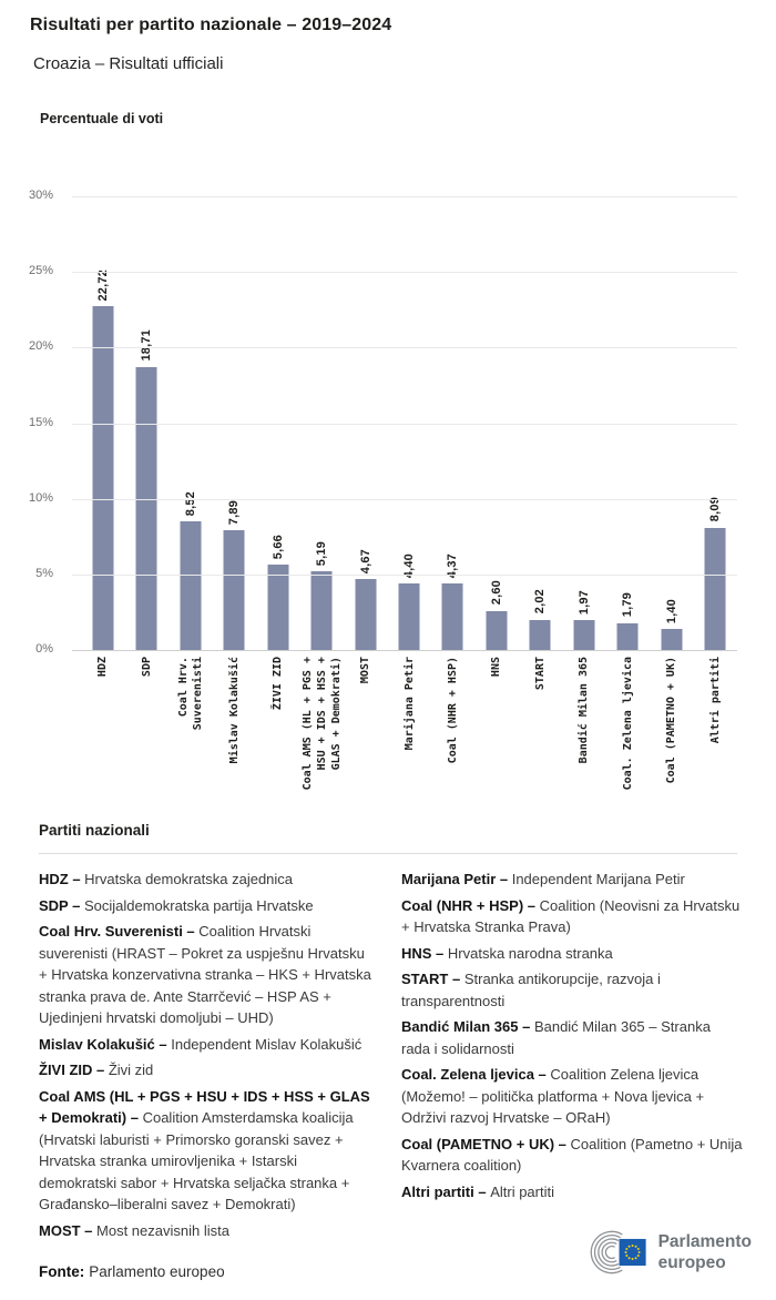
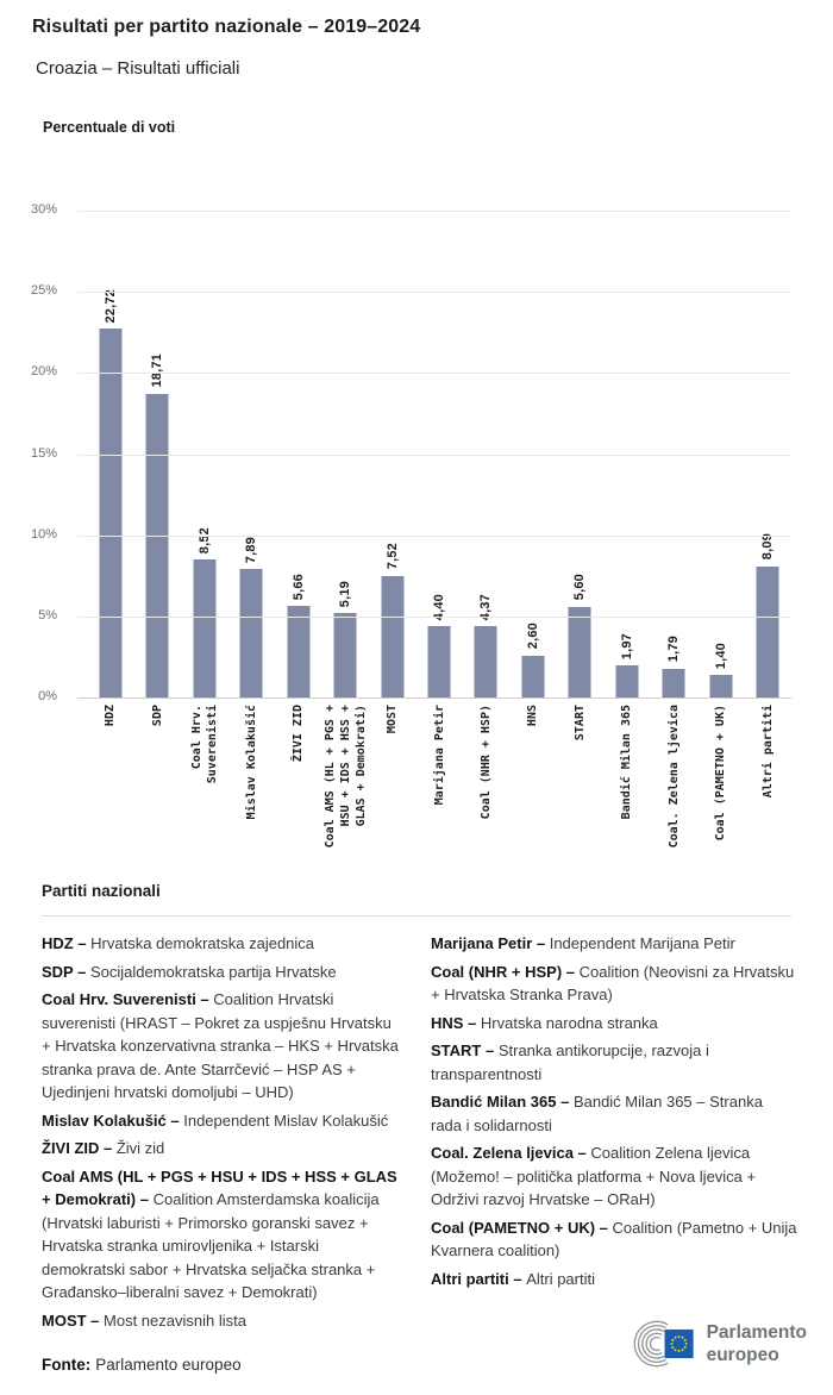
MOST: 4,67 -> 7,52
START: 2,02 -> 5,60
